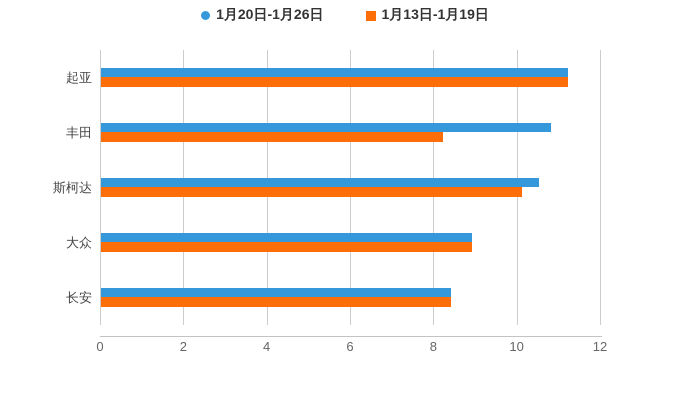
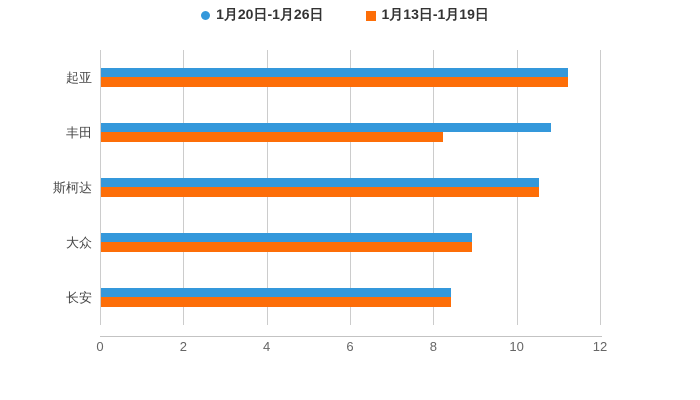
1月13日-1月19日/斯柯达: 10.1 -> 10.5
